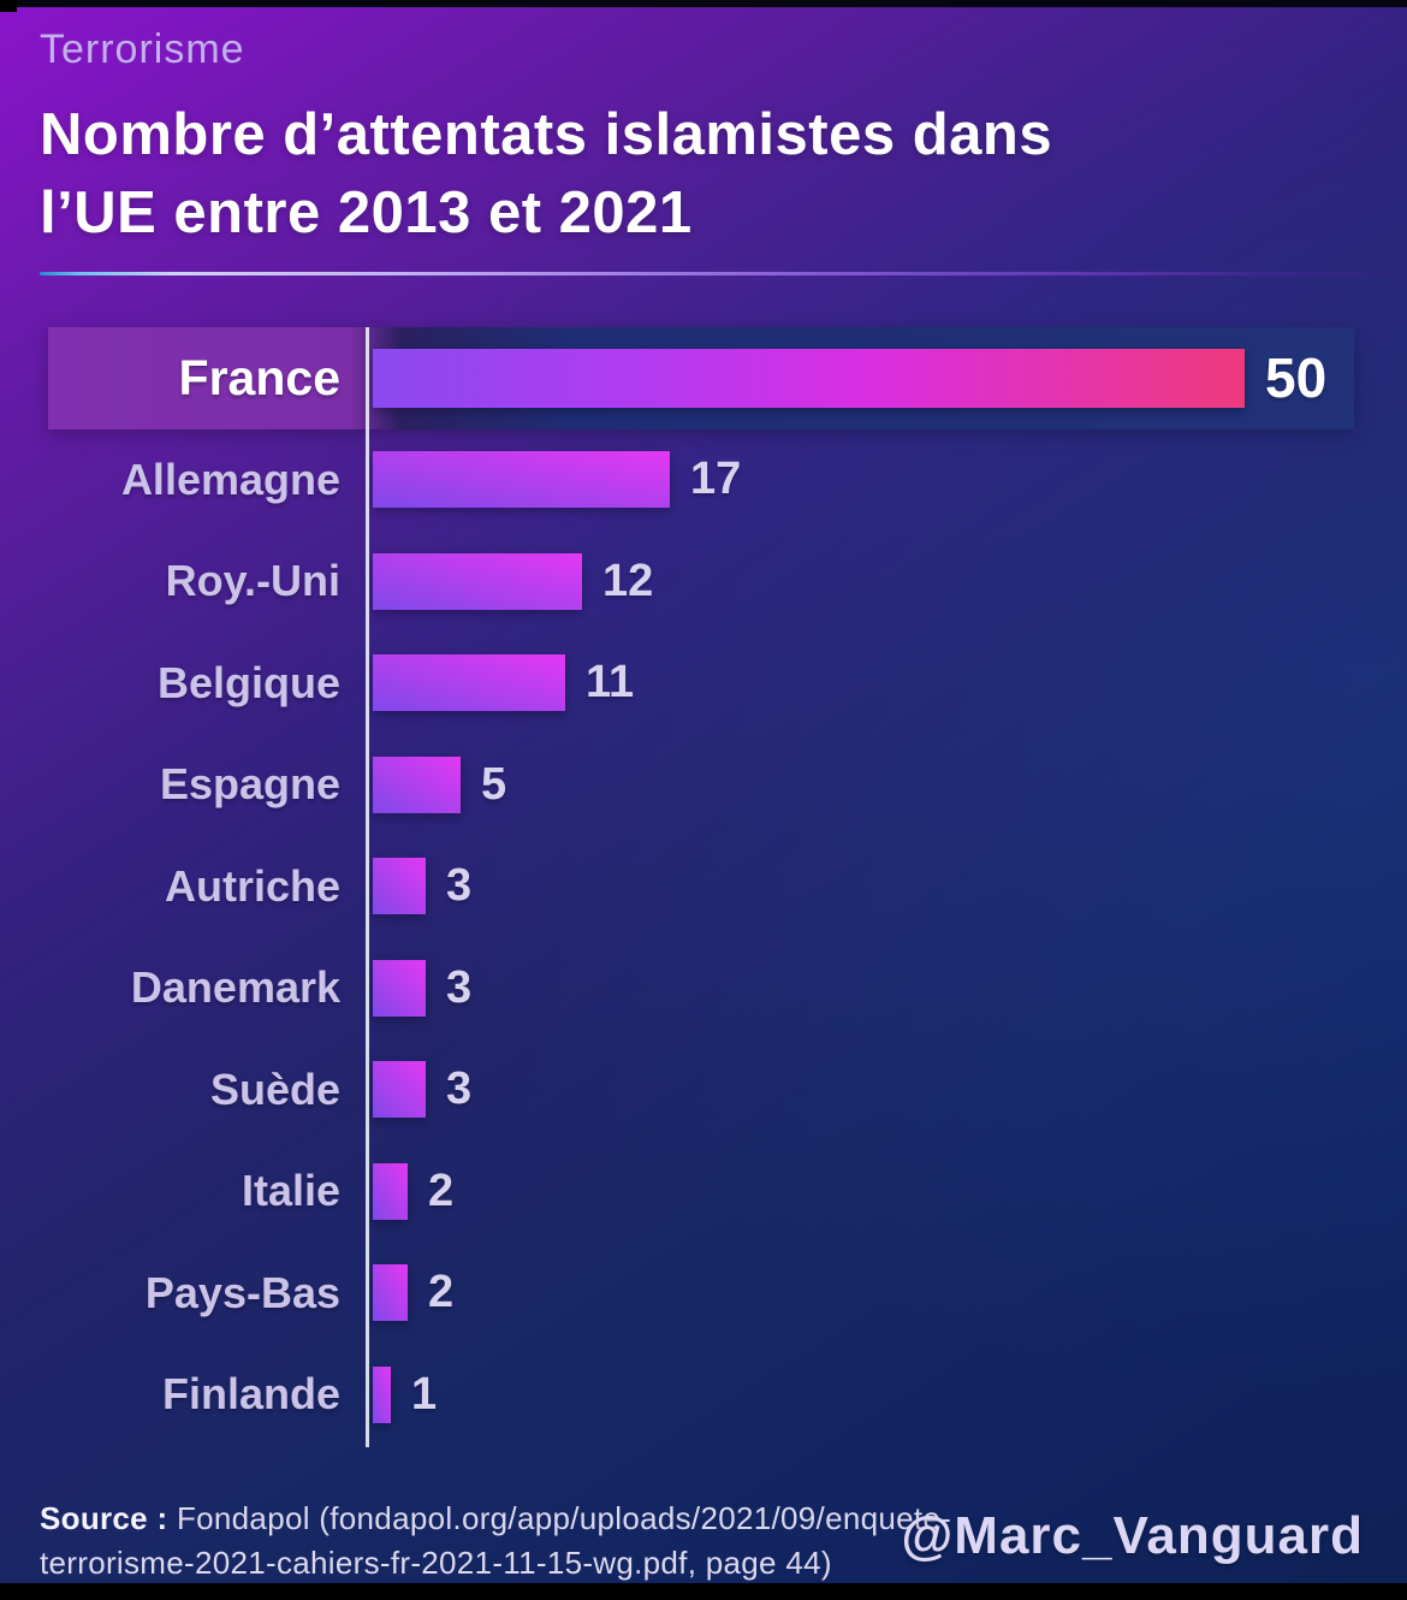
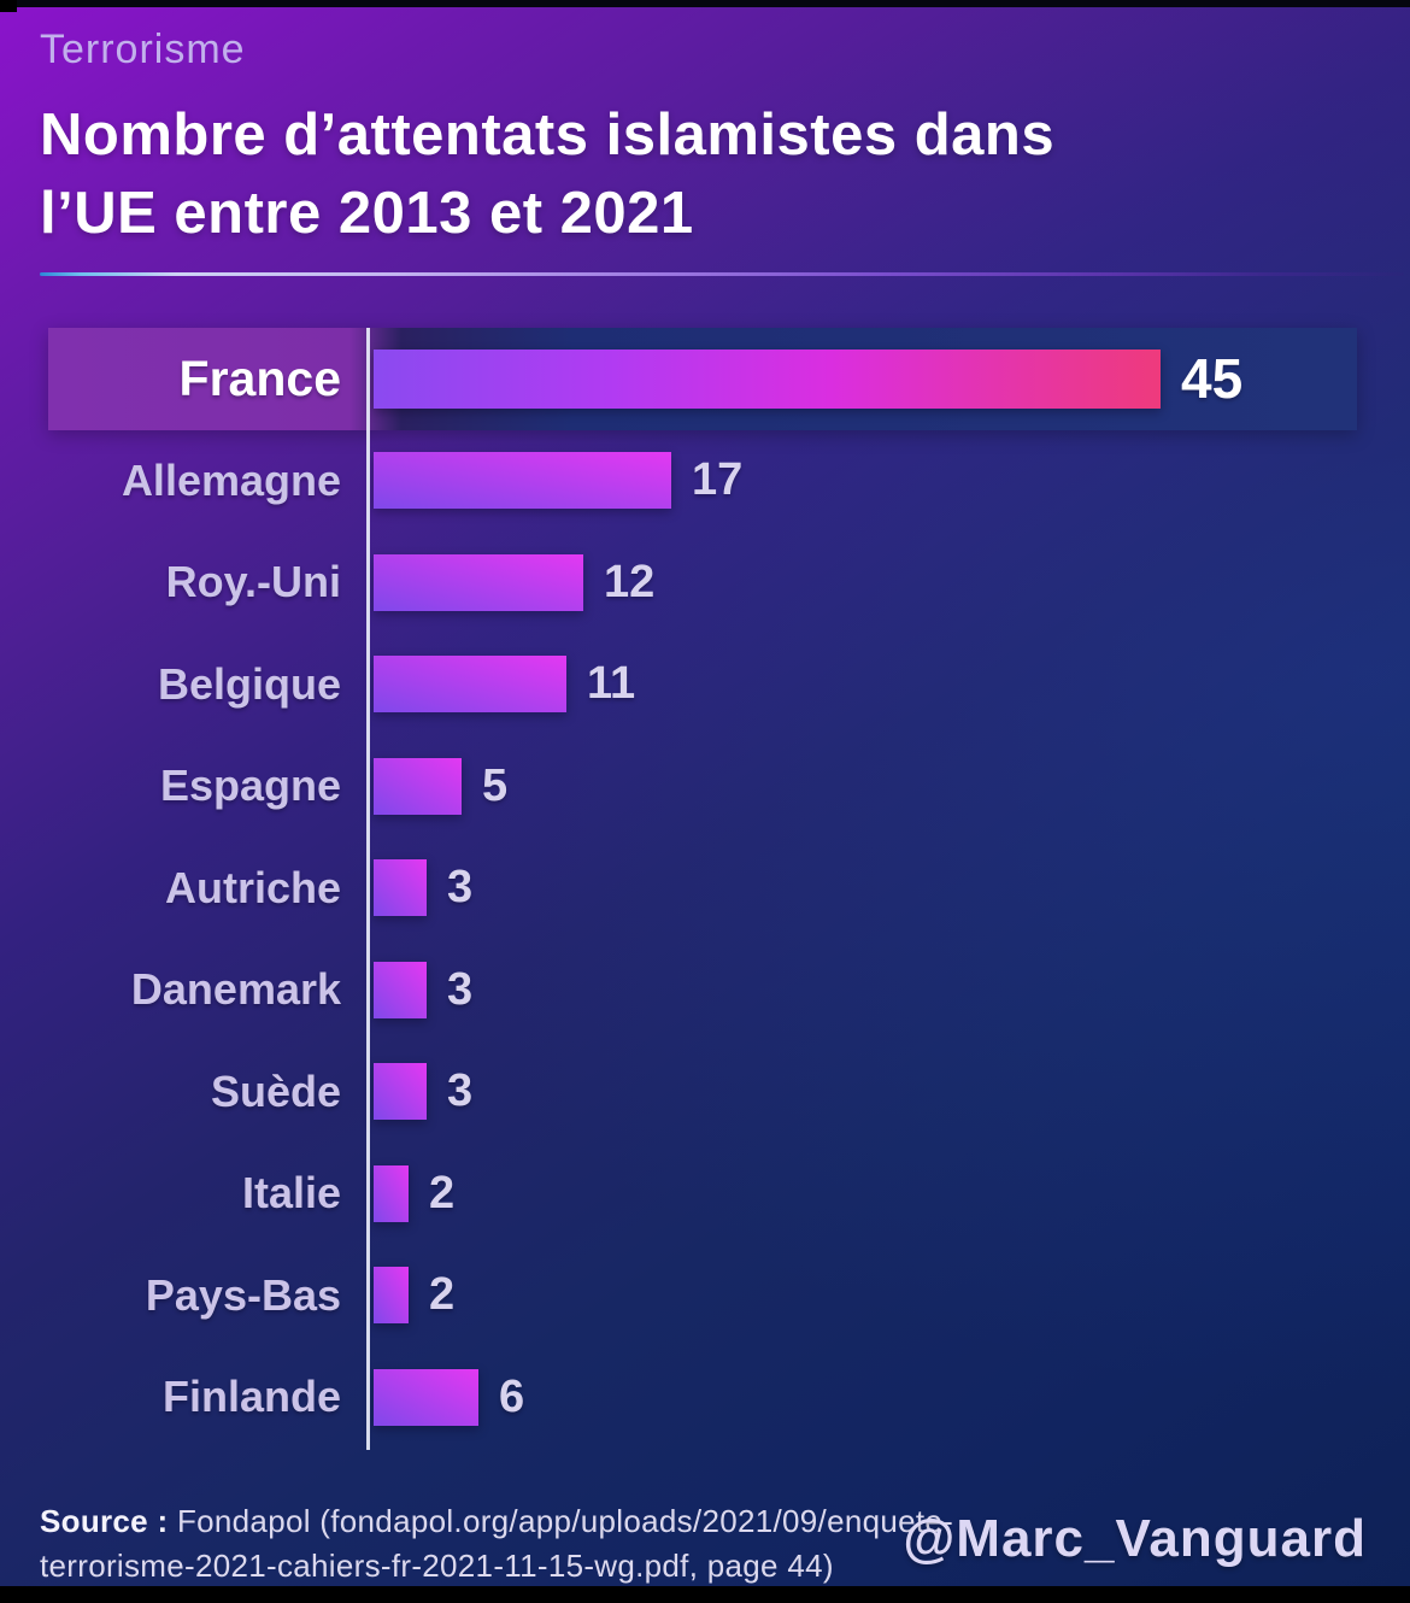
France: 50 -> 45
Finlande: 1 -> 6
